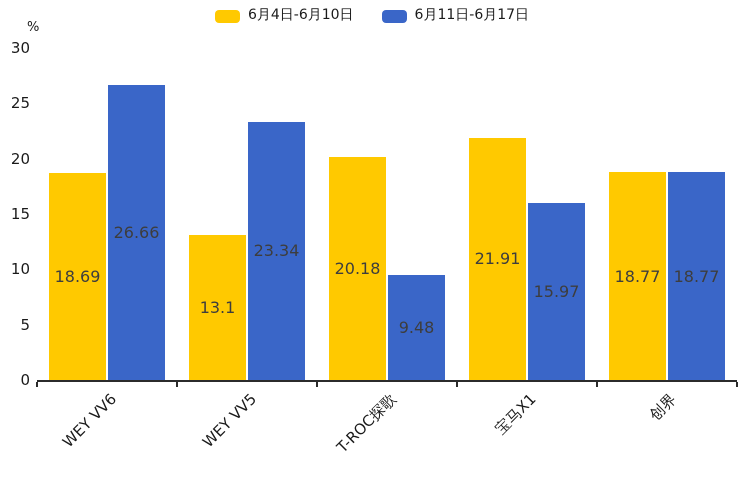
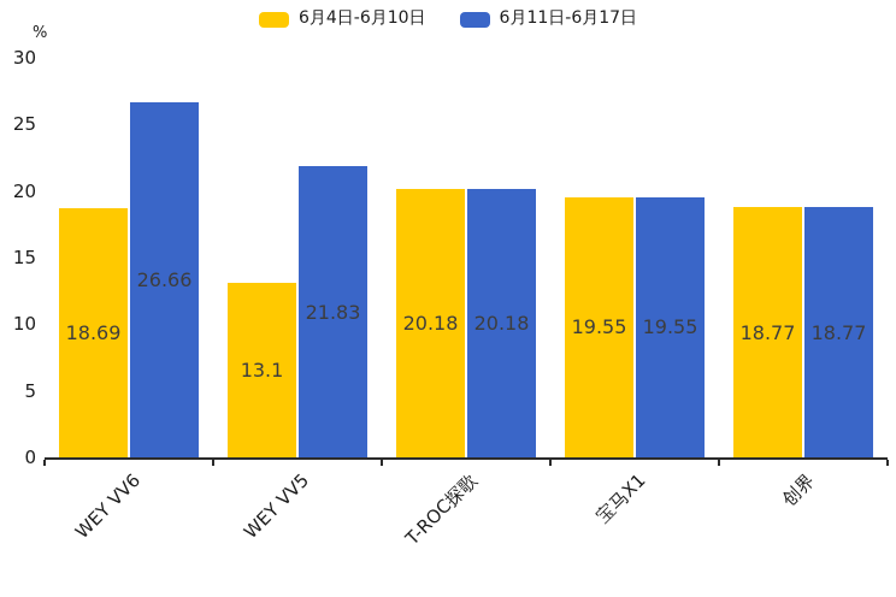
6月11日-6月17日/WEY VV5: 23.34 -> 21.83
6月11日-6月17日/T-ROC探歌: 9.48 -> 20.18
6月4日-6月10日/宝马X1: 21.91 -> 19.55
6月11日-6月17日/宝马X1: 15.97 -> 19.55
